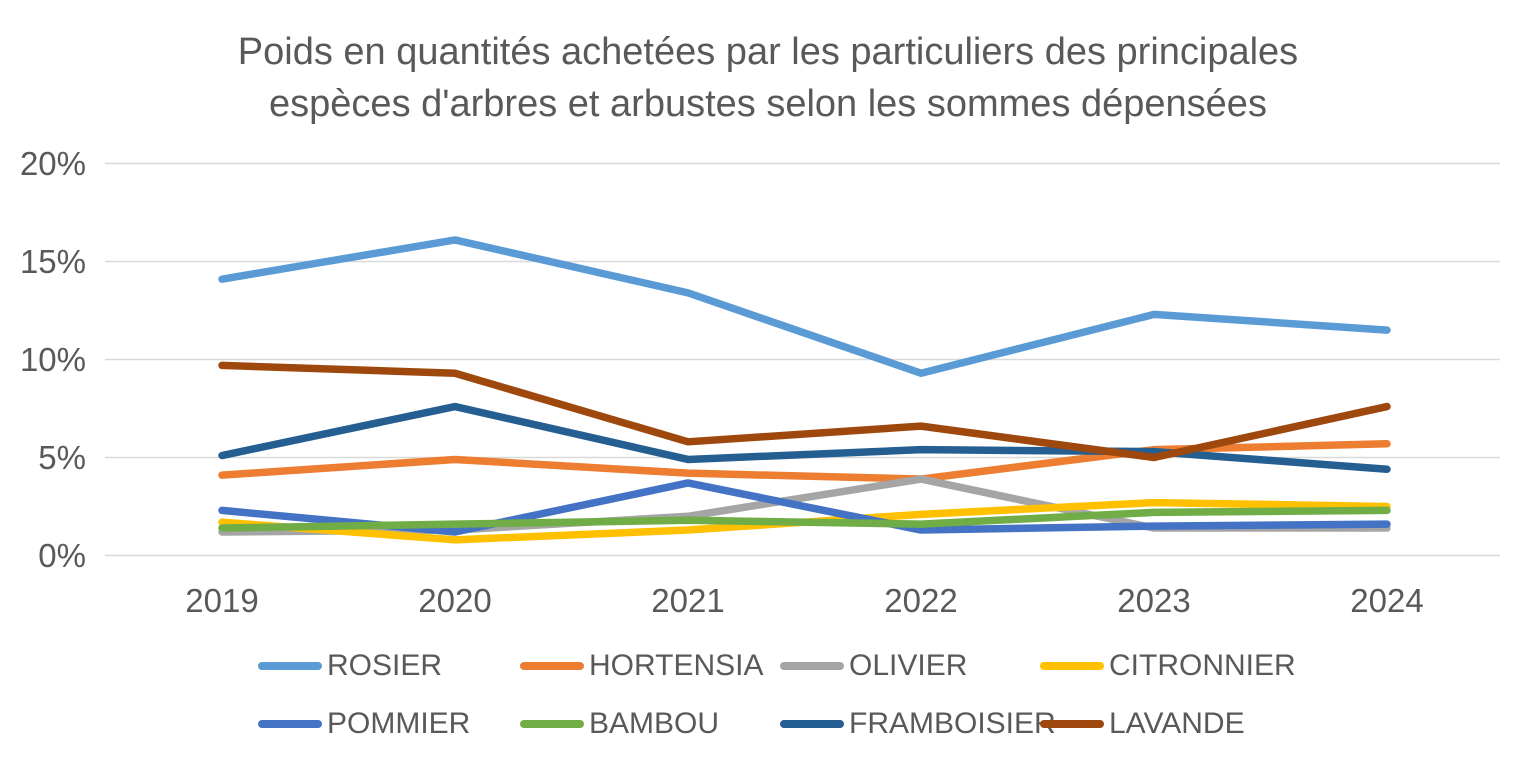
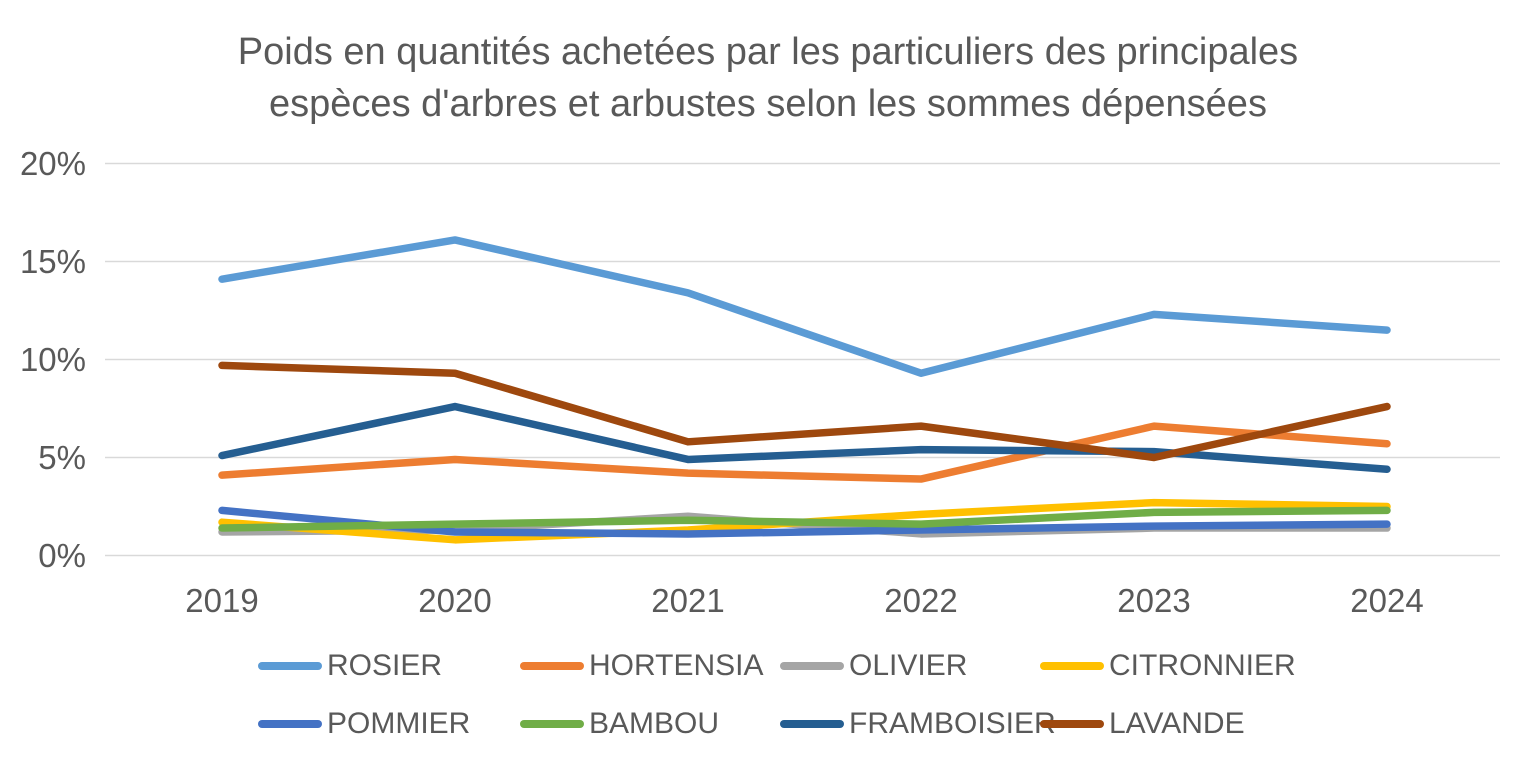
POMMIER/2021: 3.7% -> 1.1%
OLIVIER/2022: 3.9% -> 1.1%
HORTENSIA/2023: 5.4% -> 6.6%
